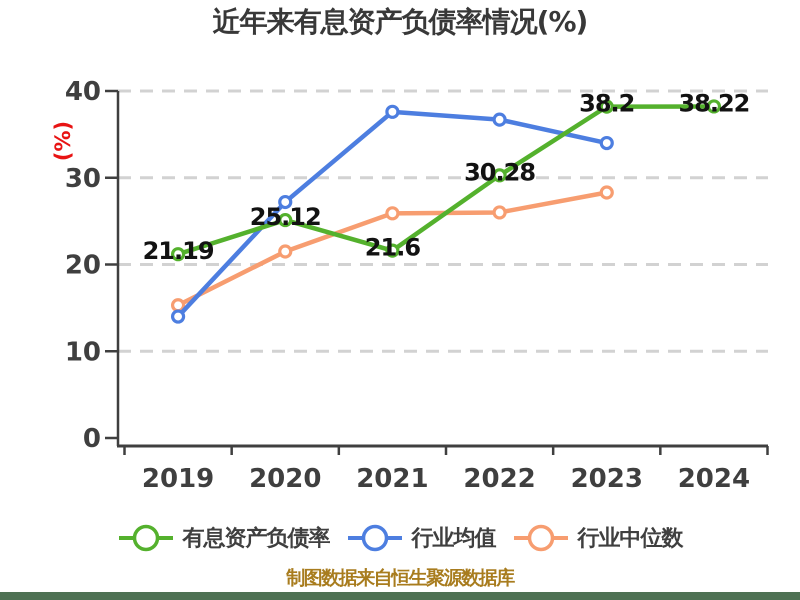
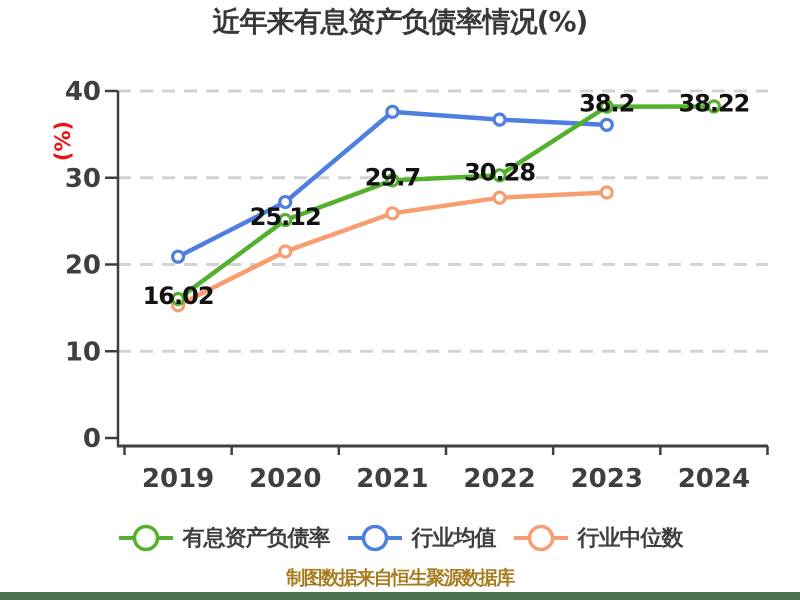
有息资产负债率/2019: 21.19 -> 16.02
行业均值/2019: 14 -> 21
有息资产负债率/2021: 21.6 -> 29.7
行业中位数/2022: 26 -> 28
行业均值/2023: 34 -> 36
